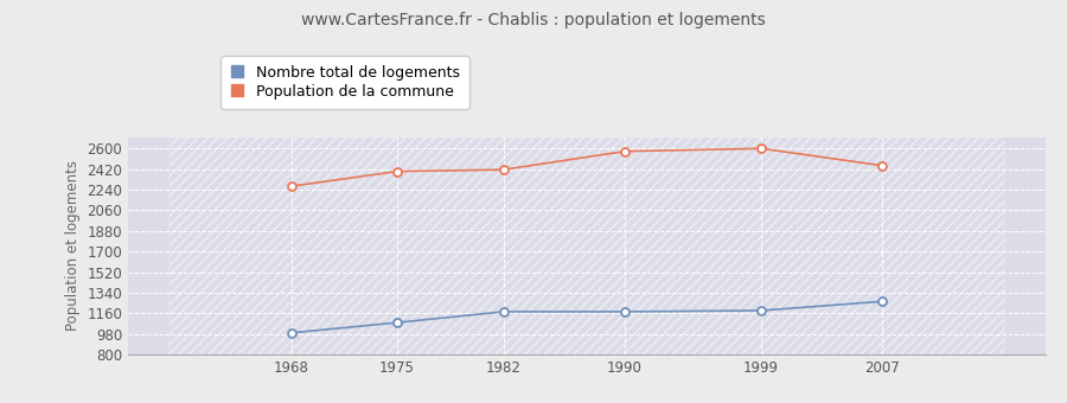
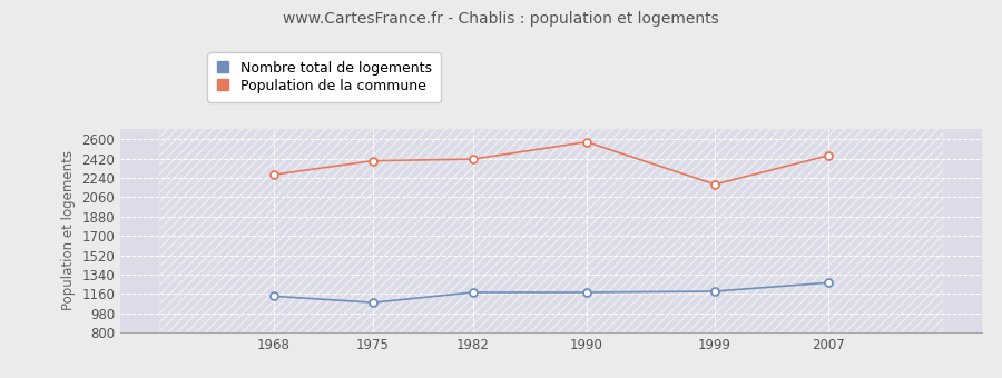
Nombre total de logements/1968: 990 -> 1140
Population de la commune/1999: 2600 -> 2180
